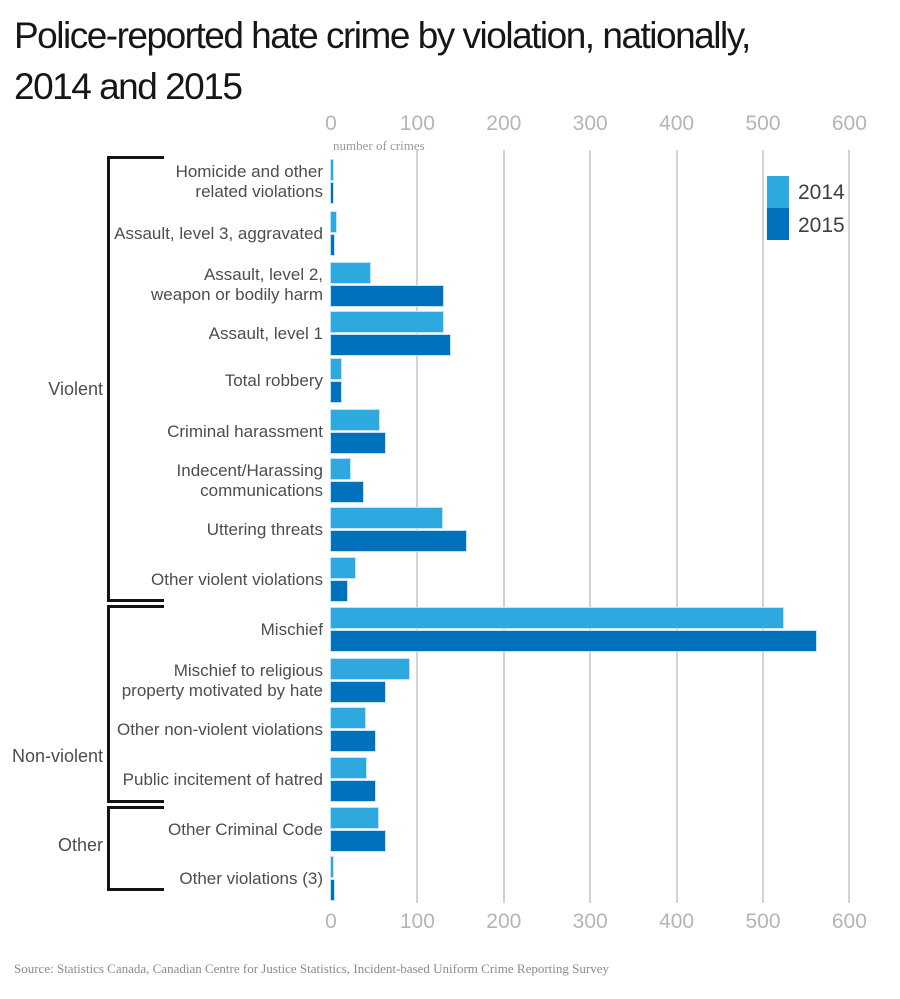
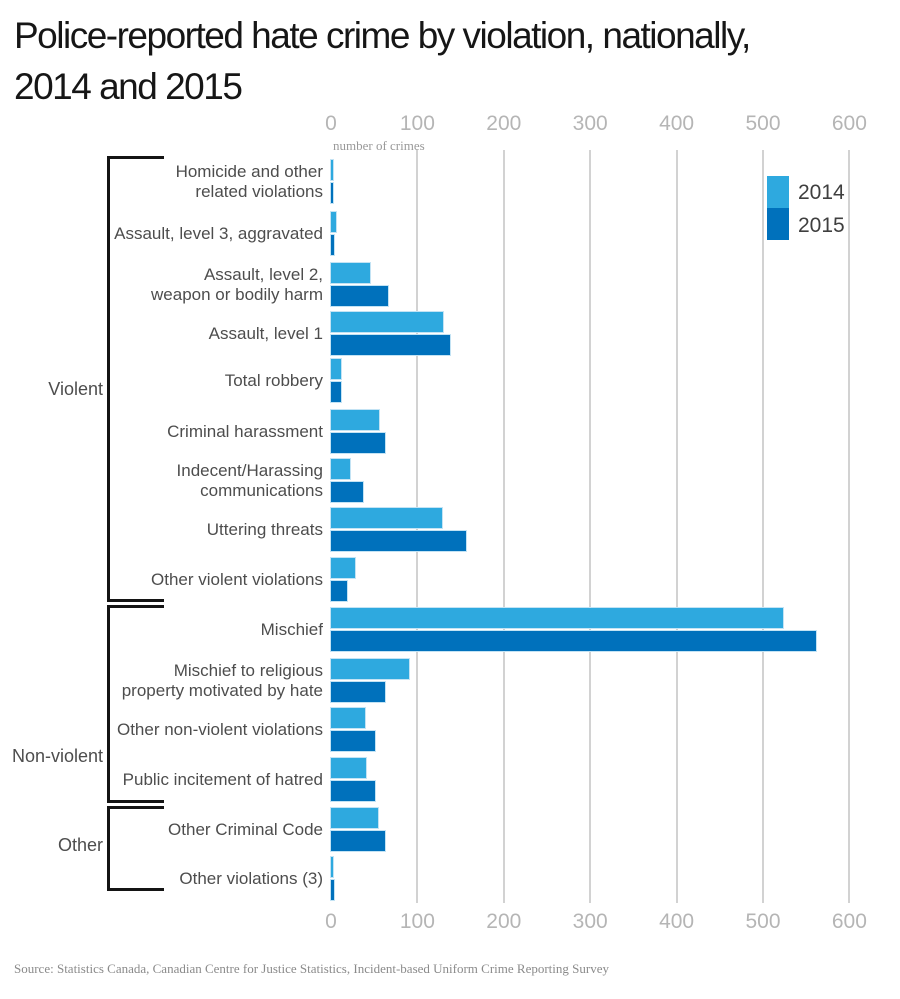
2015/Assault, level 2, weapon or bodily harm: 130 -> 70
